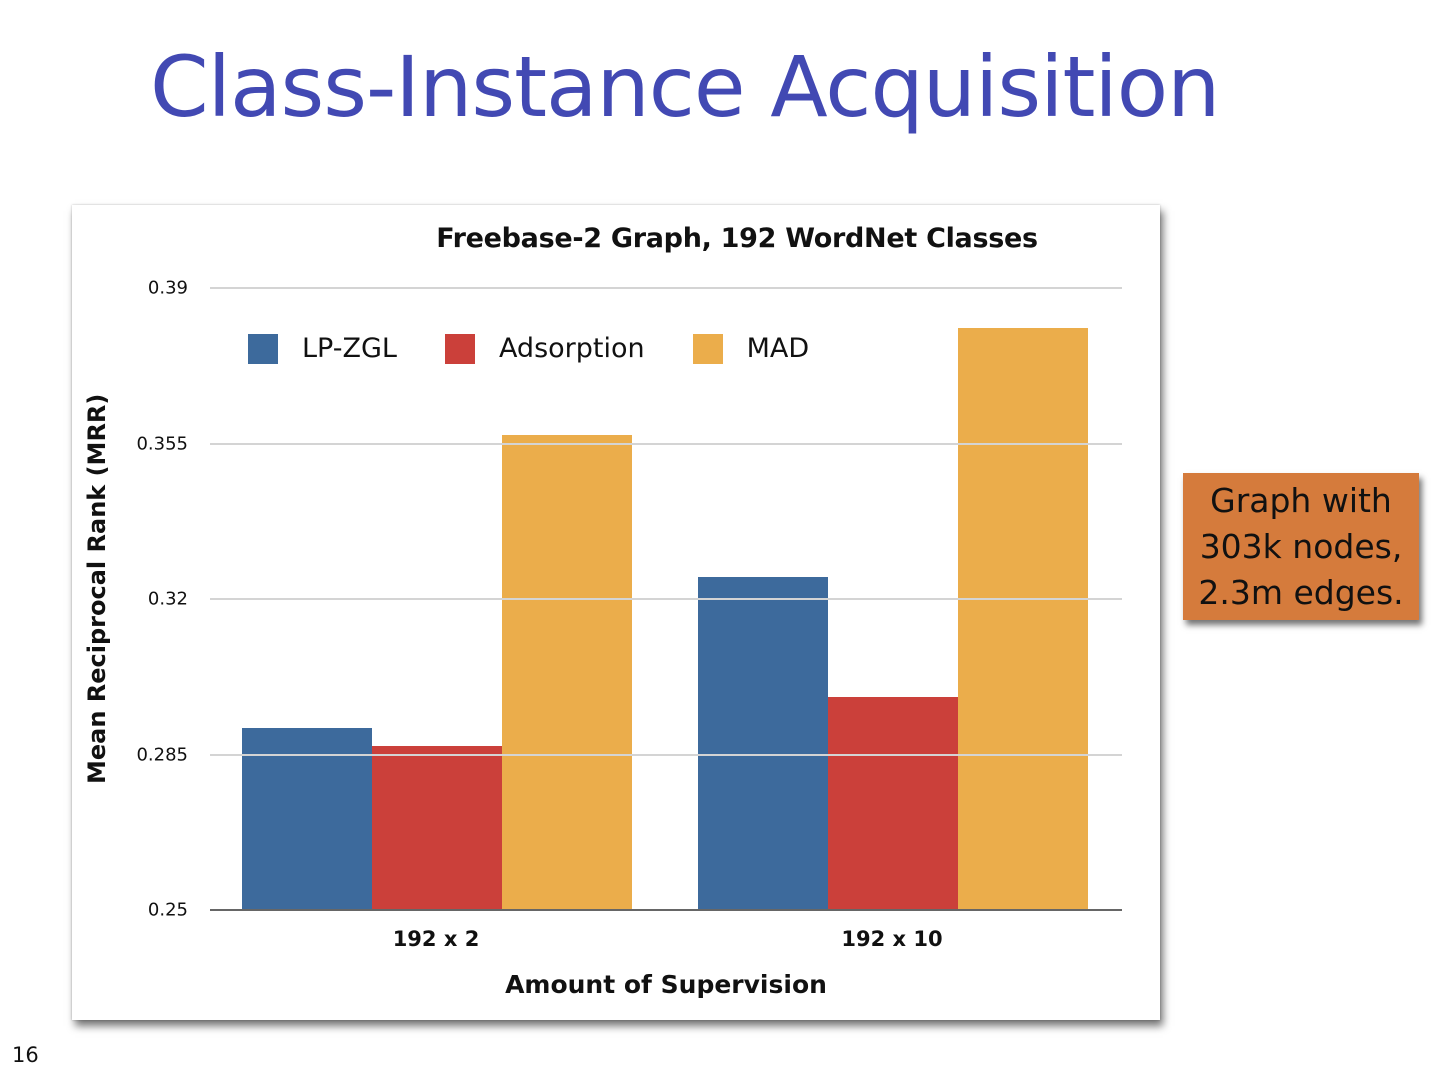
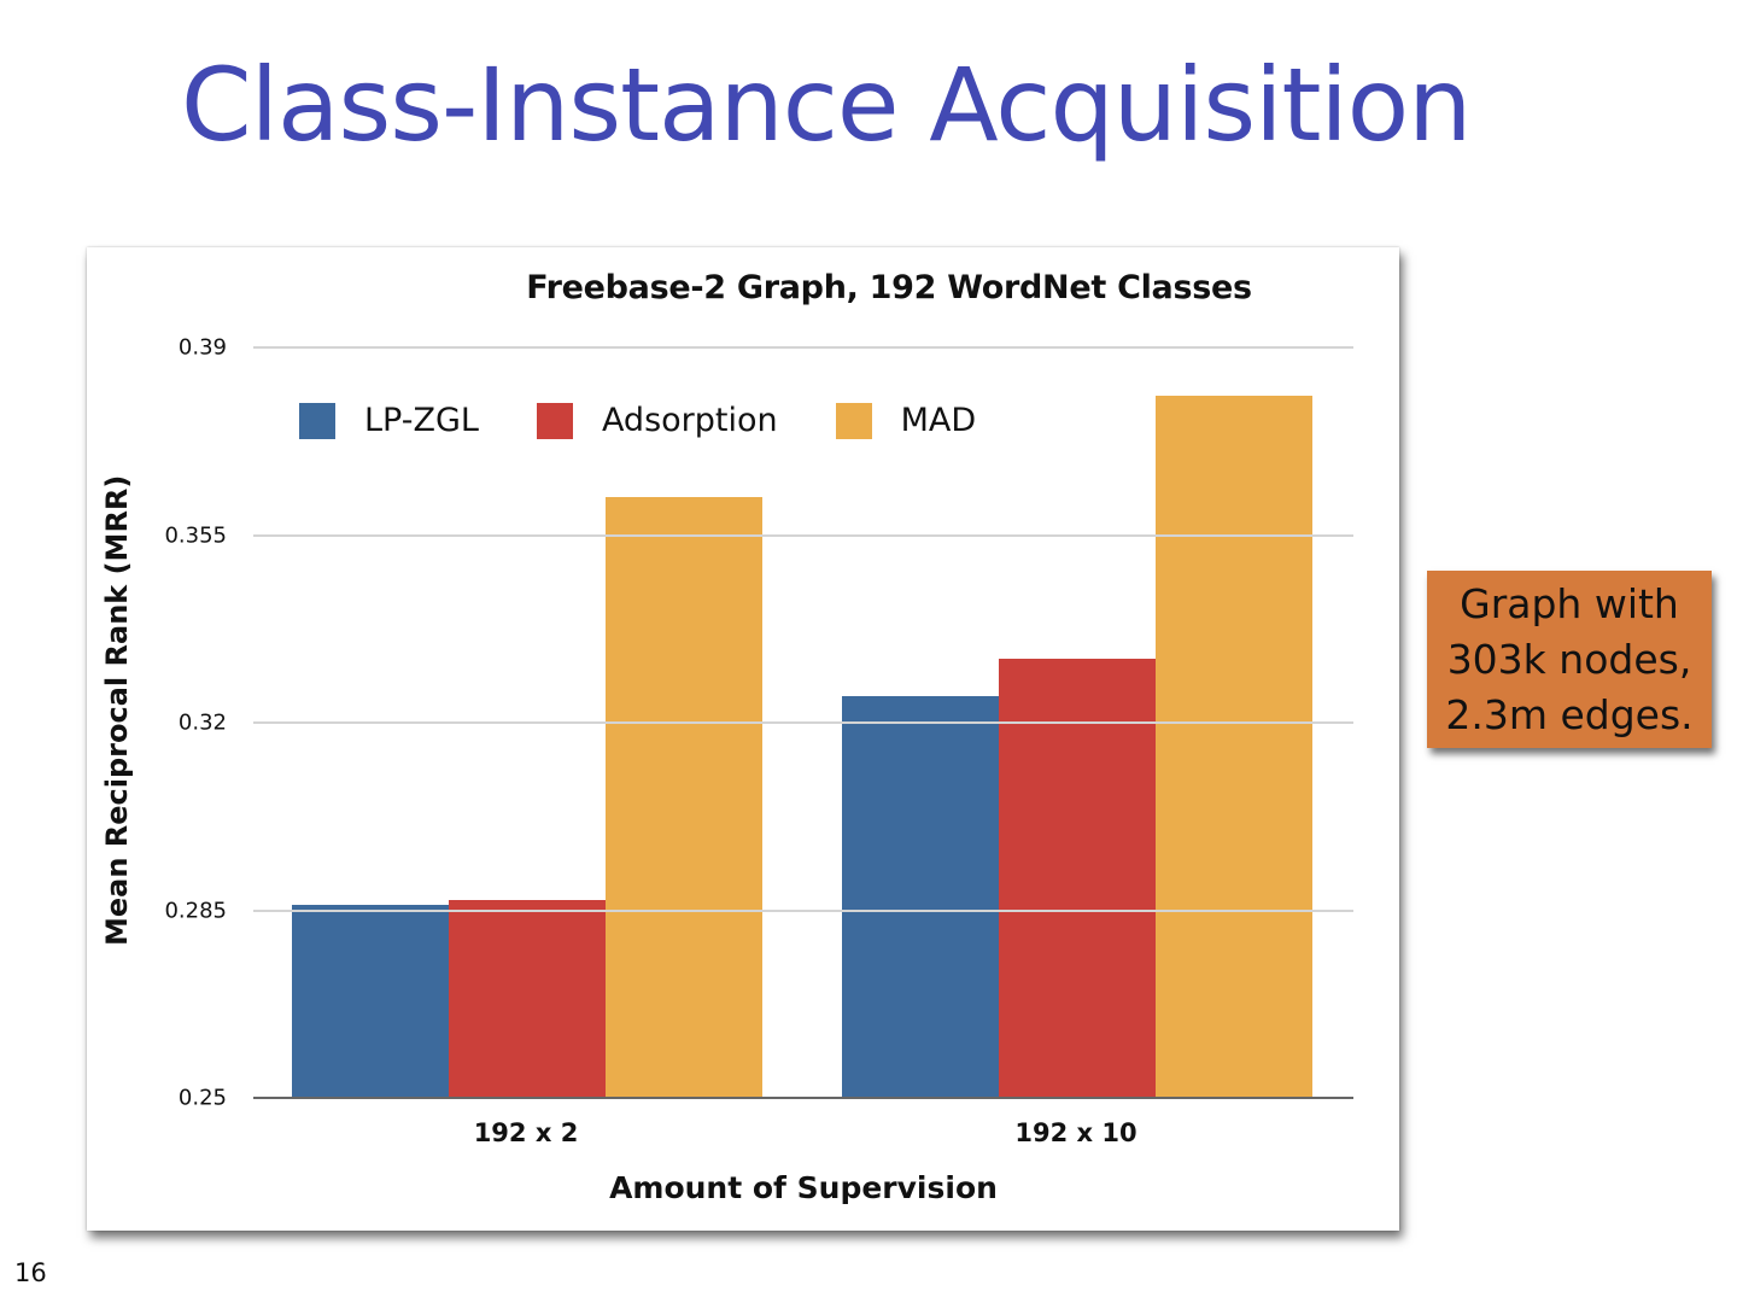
LP-ZGL/192 x 2: 0.291 -> 0.286
MAD/192 x 2: 0.357 -> 0.362
Adsorption/192 x 10: 0.298 -> 0.332
